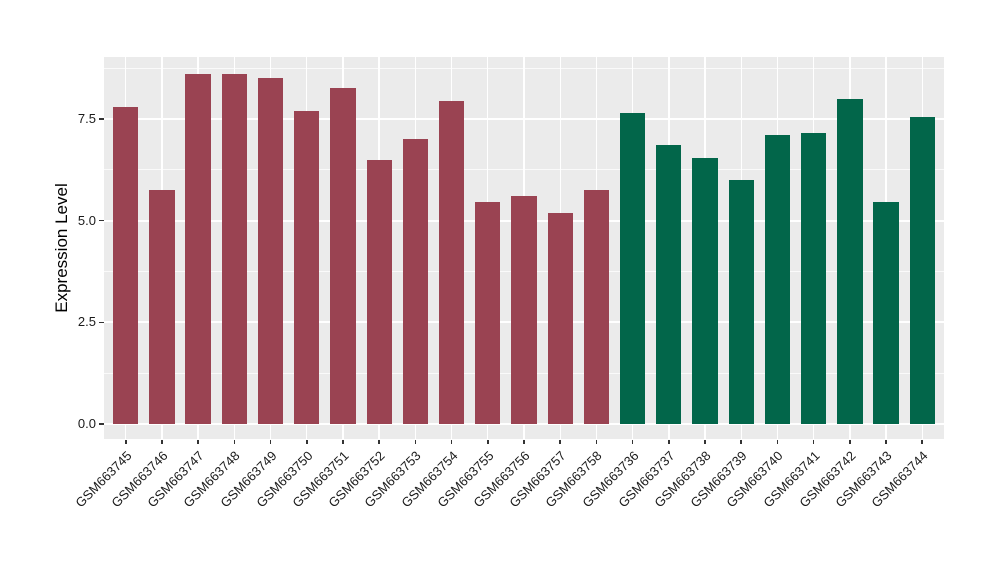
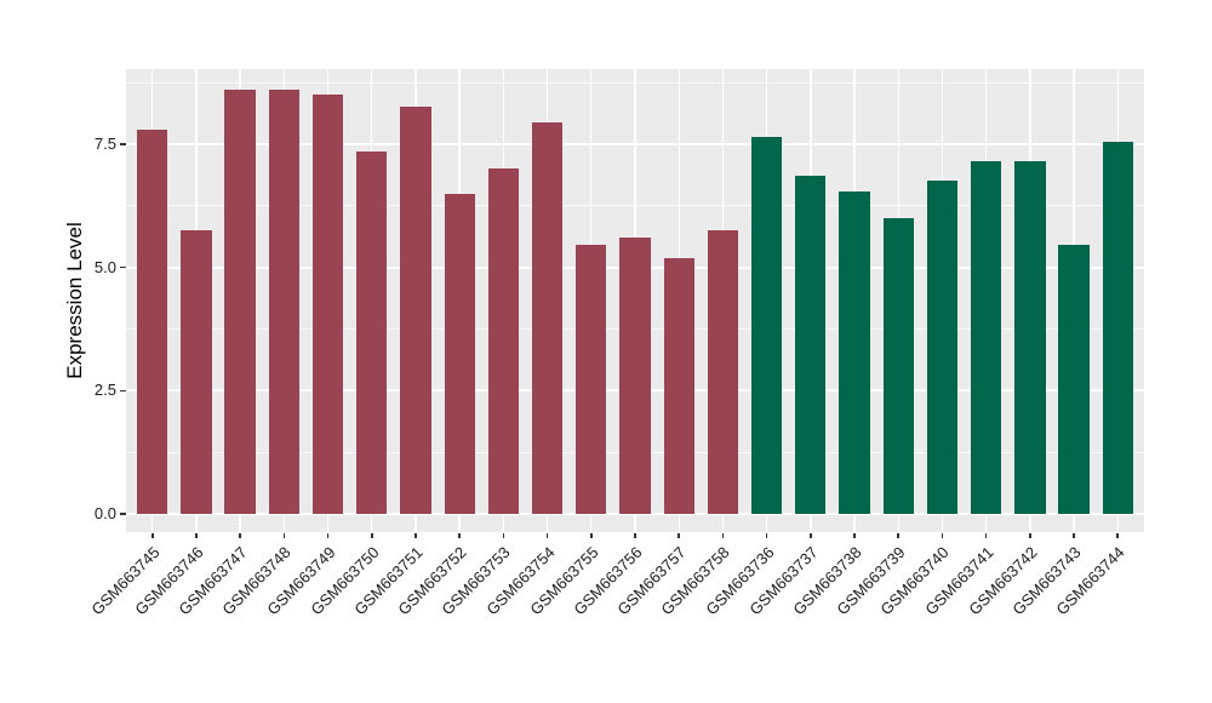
GSM663750: 7.7 -> 7.3
GSM663740: 7.1 -> 6.8
GSM663742: 8.0 -> 7.2
